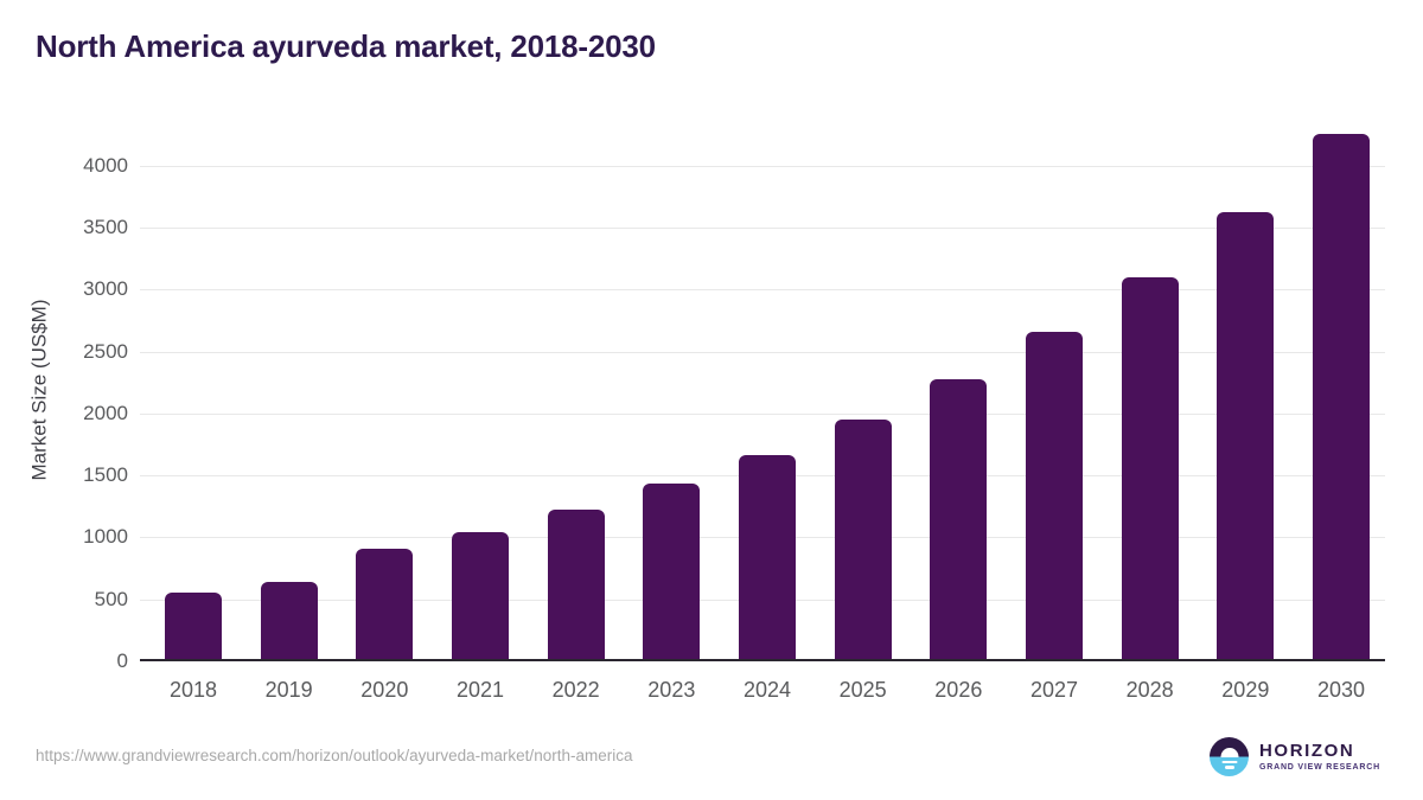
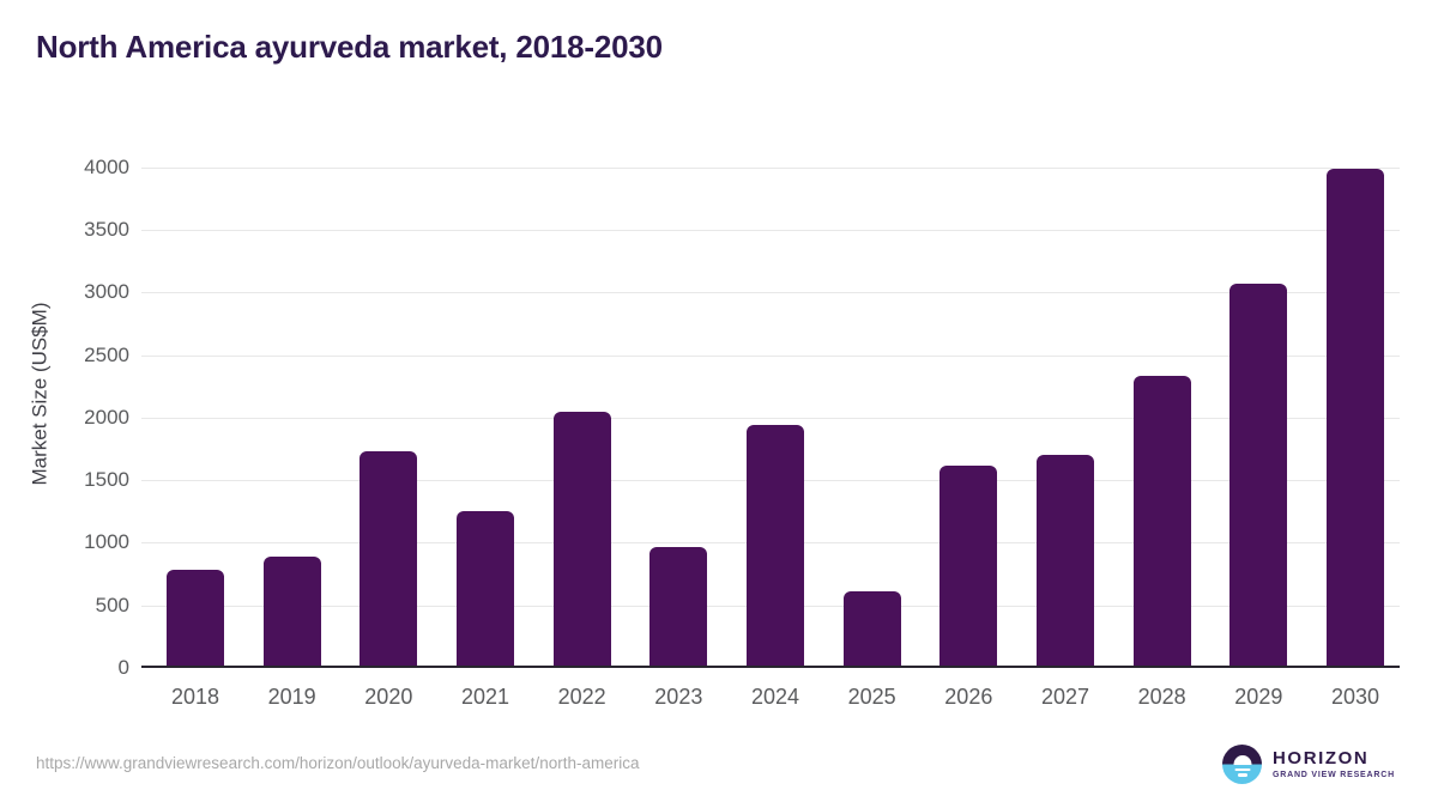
2018: 560 -> 780
2019: 640 -> 890
2020: 910 -> 1730
2021: 1040 -> 1250
2022: 1220 -> 2050
2023: 1430 -> 970
2024: 1660 -> 1940
2025: 1950 -> 610
2026: 2280 -> 1620
2027: 2660 -> 1700
2028: 3100 -> 2330
2029: 3620 -> 3070
2030: 4260 -> 3990
